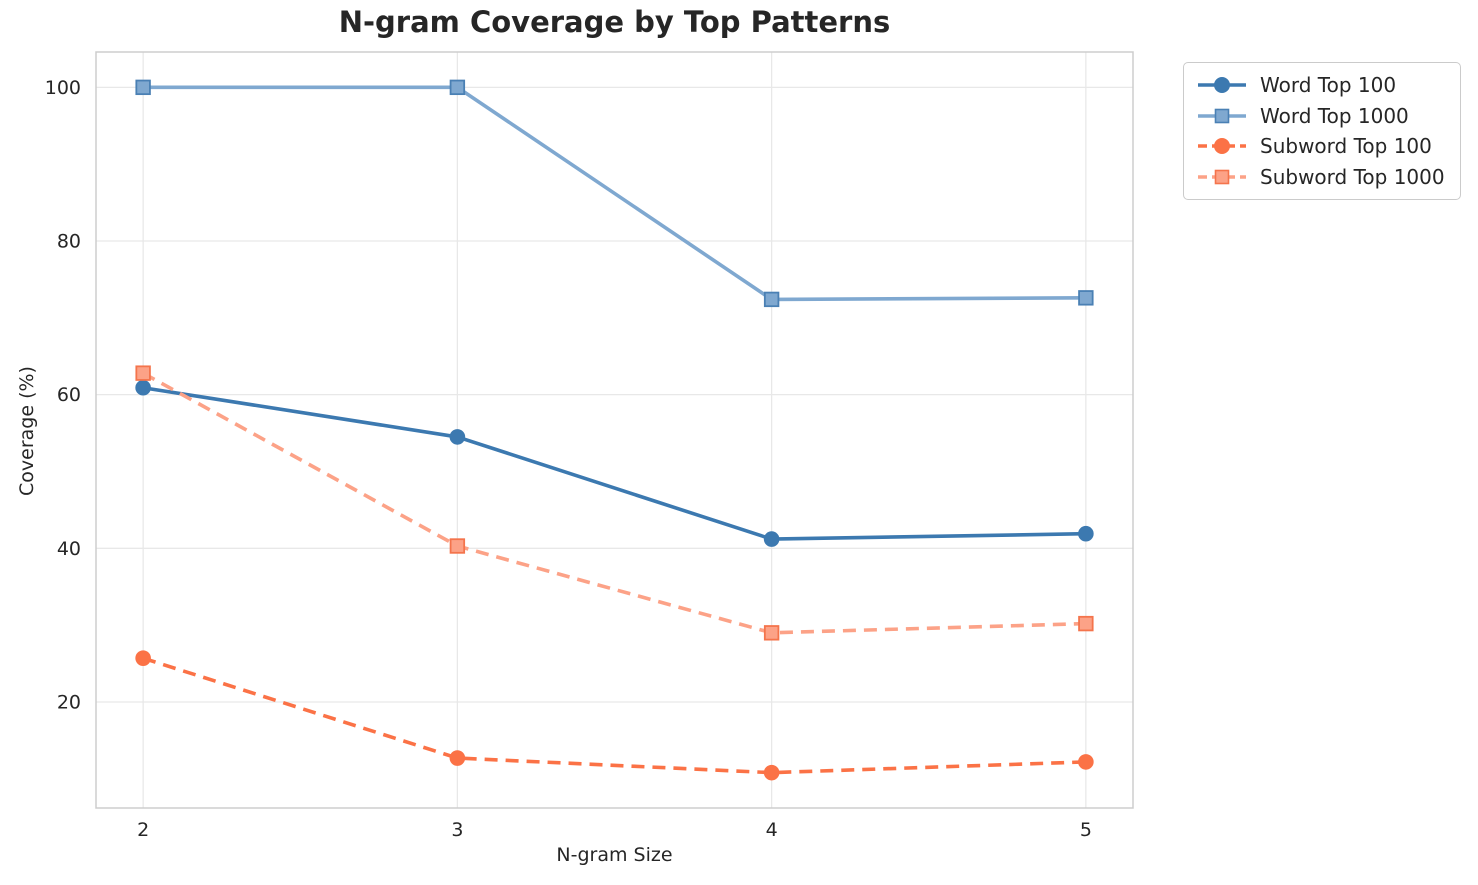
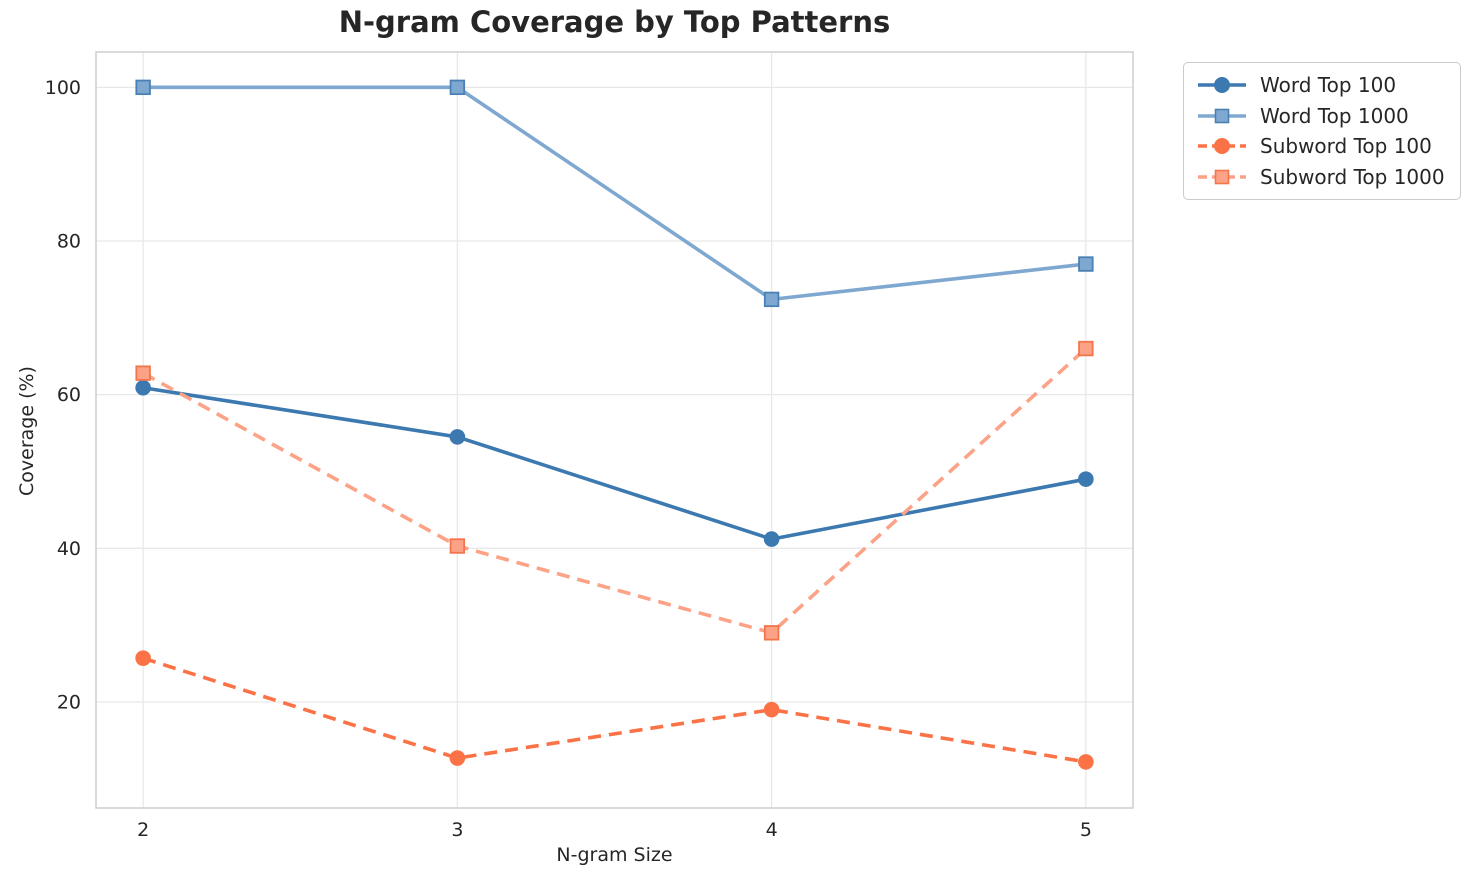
Subword Top 100/4: 11 -> 19
Word Top 100/5: 42 -> 49
Word Top 1000/5: 73 -> 77
Subword Top 1000/5: 30 -> 66
